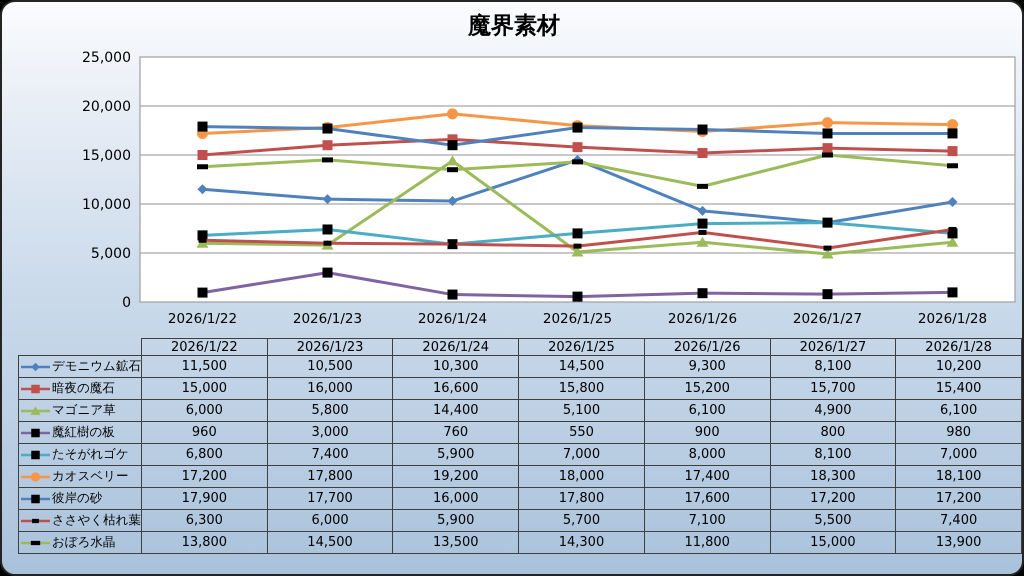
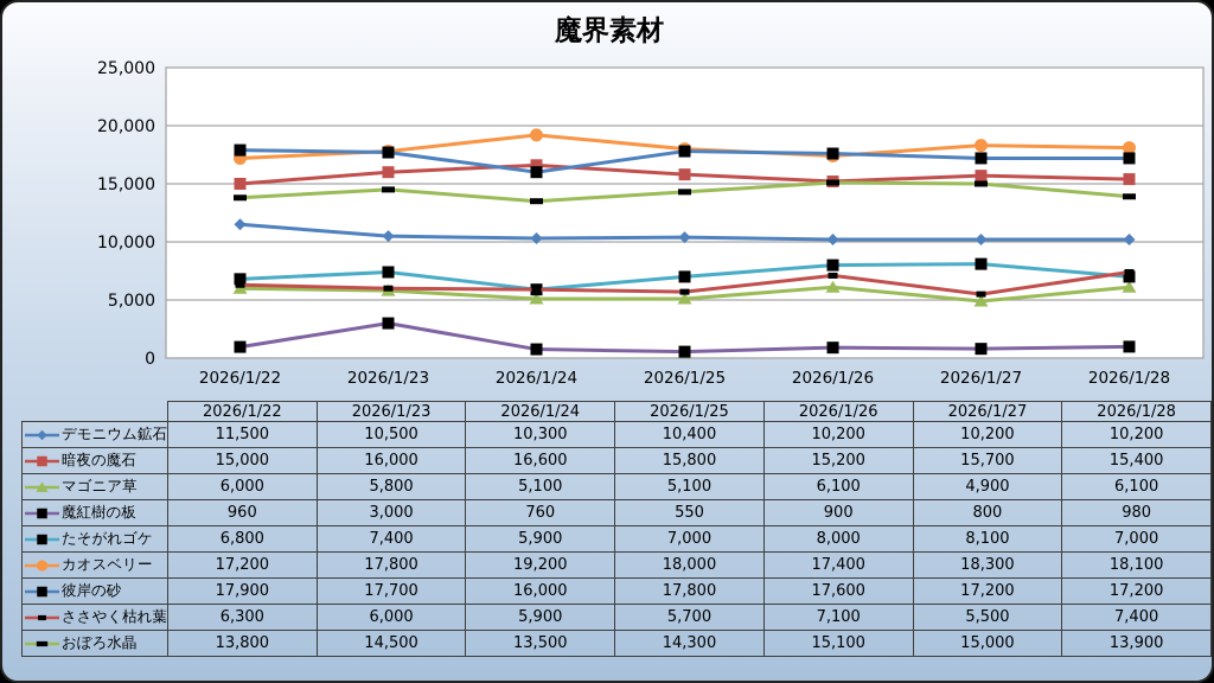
マゴニア草/2026/1/24: 14,400 -> 5,100
デモニウム鉱石/2026/1/25: 14,500 -> 10,400
デモニウム鉱石/2026/1/26: 9,300 -> 10,200
おぼろ水晶/2026/1/26: 11,800 -> 15,100
デモニウム鉱石/2026/1/27: 8,100 -> 10,200
